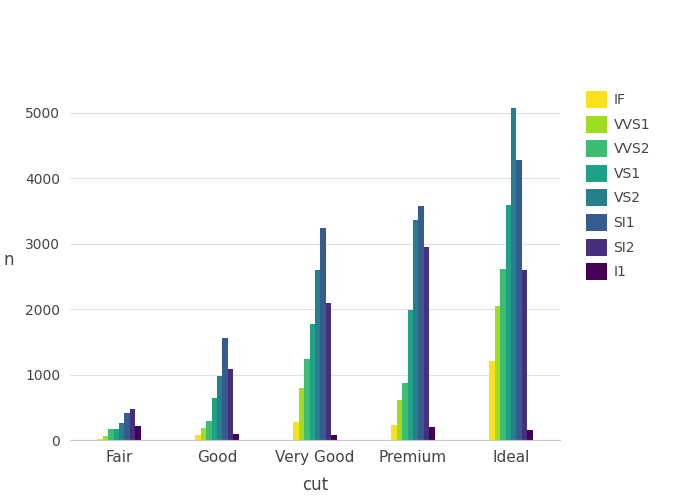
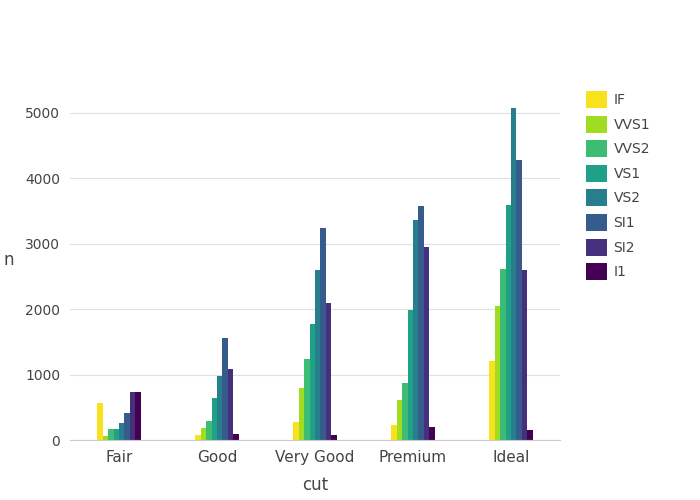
IF/Fair: 10 -> 560
SI2/Fair: 470 -> 740
I1/Fair: 210 -> 740
